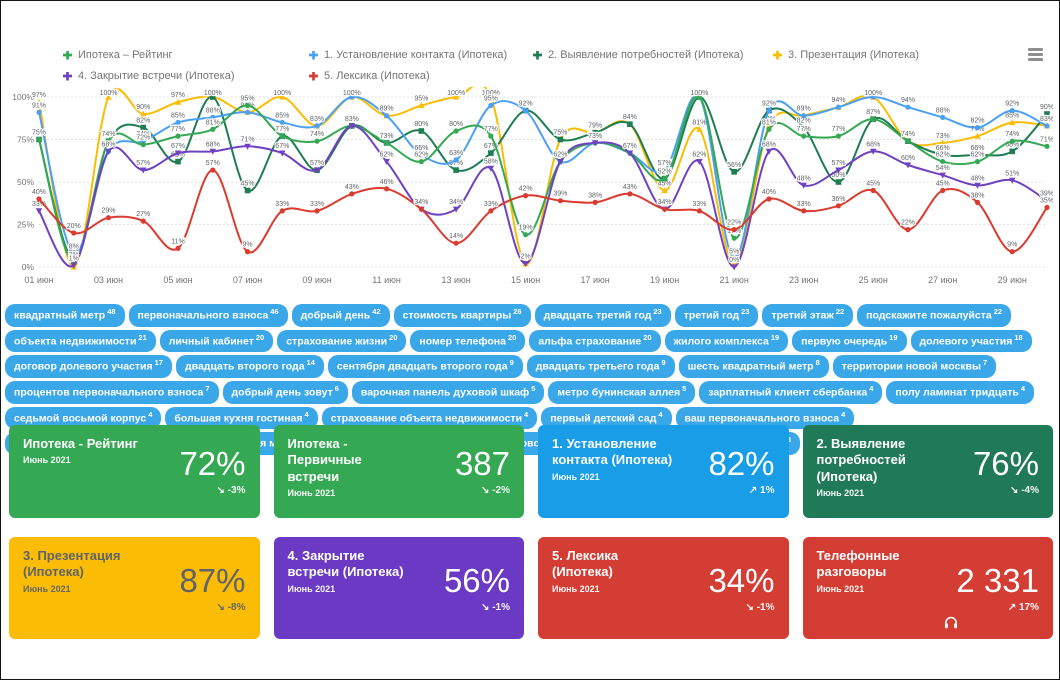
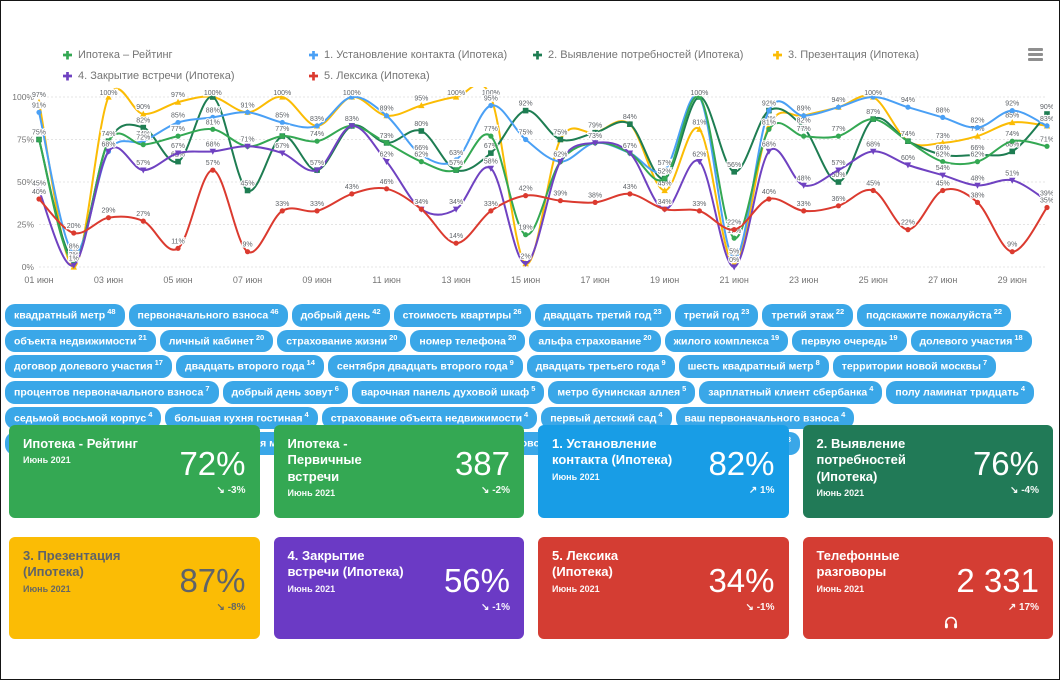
4. Закрытие встречи (Ипотека)/01 июн: 33% -> 45%
Ипотека – Рейтинг/07 июн: 95% -> 71%
Ипотека – Рейтинг/13 июн: 80% -> 57%
1. Установление контакта (Ипотека)/15 июн: 92% -> 75%
